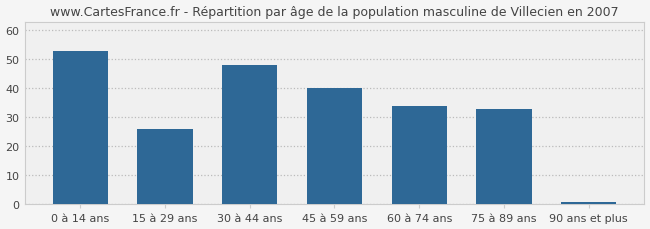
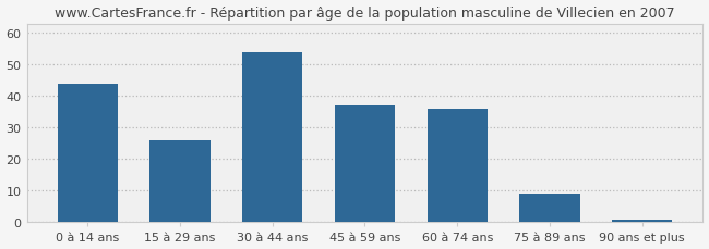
0 à 14 ans: 53 -> 44
30 à 44 ans: 48 -> 54
45 à 59 ans: 40 -> 37
60 à 74 ans: 34 -> 36
75 à 89 ans: 33 -> 9
